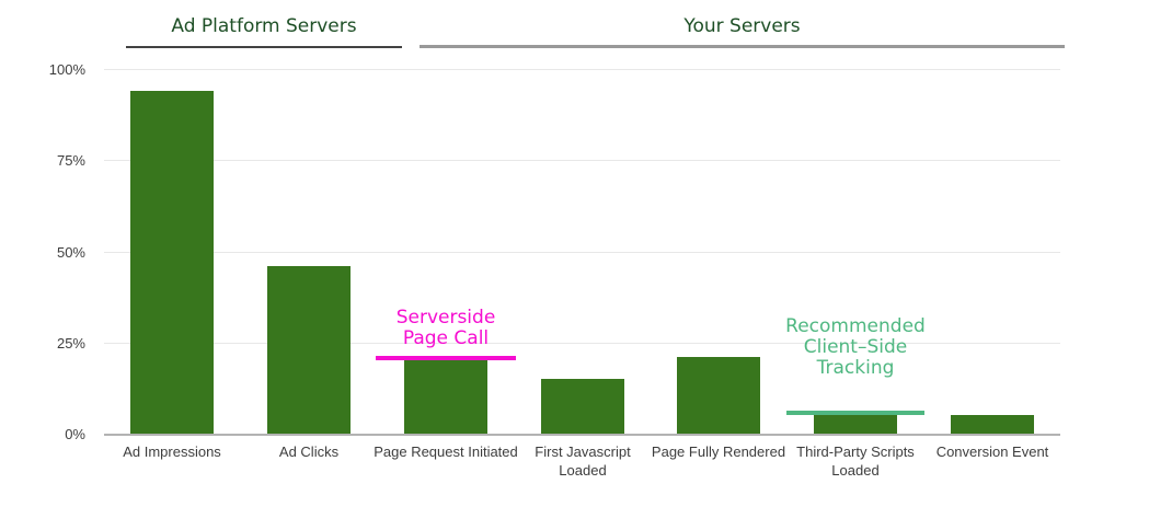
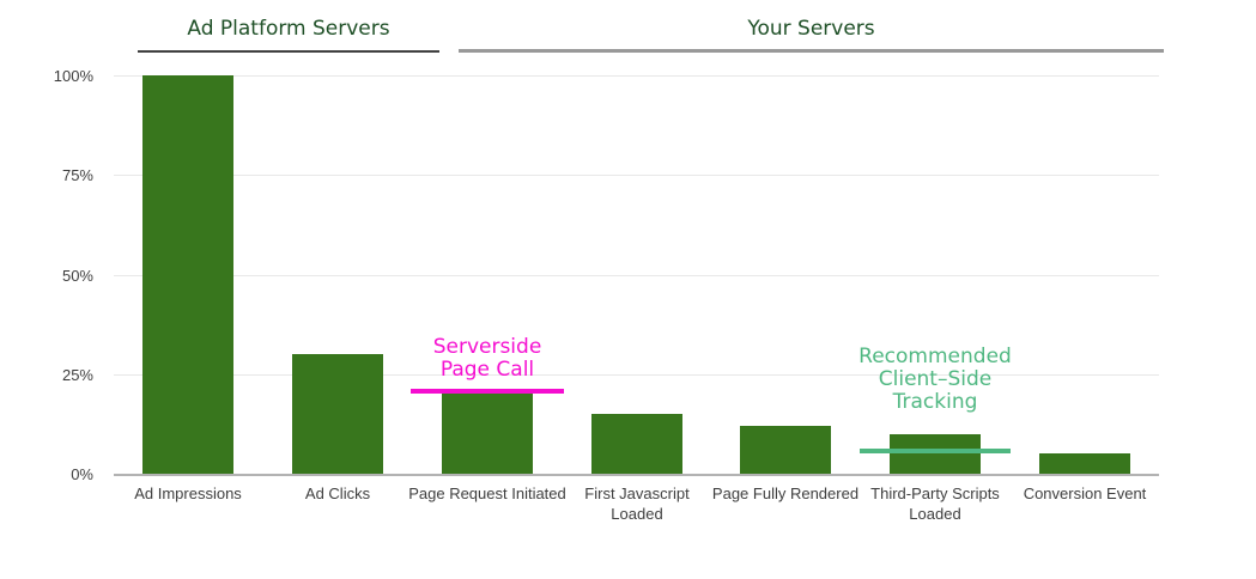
Ad Impressions: 94% -> 100%
Ad Clicks: 46% -> 30%
Page Fully Rendered: 21% -> 12%
Third-Party Scripts Loaded: 6% -> 10%
